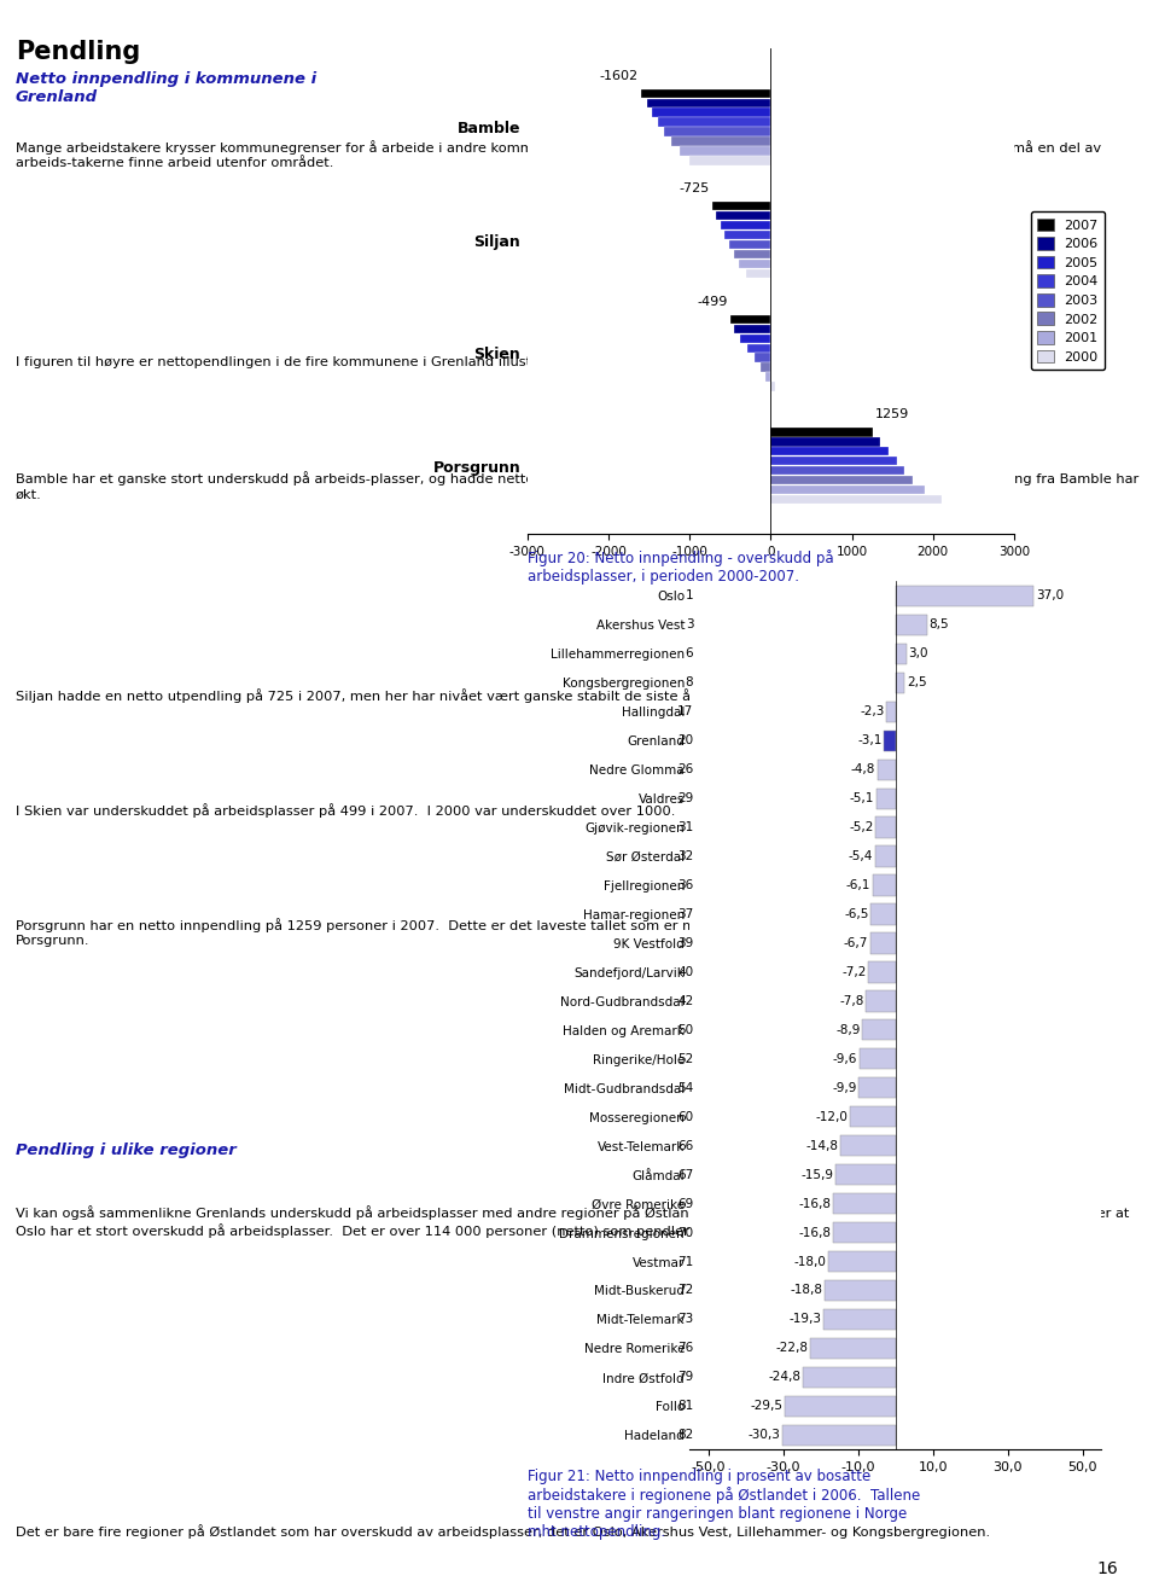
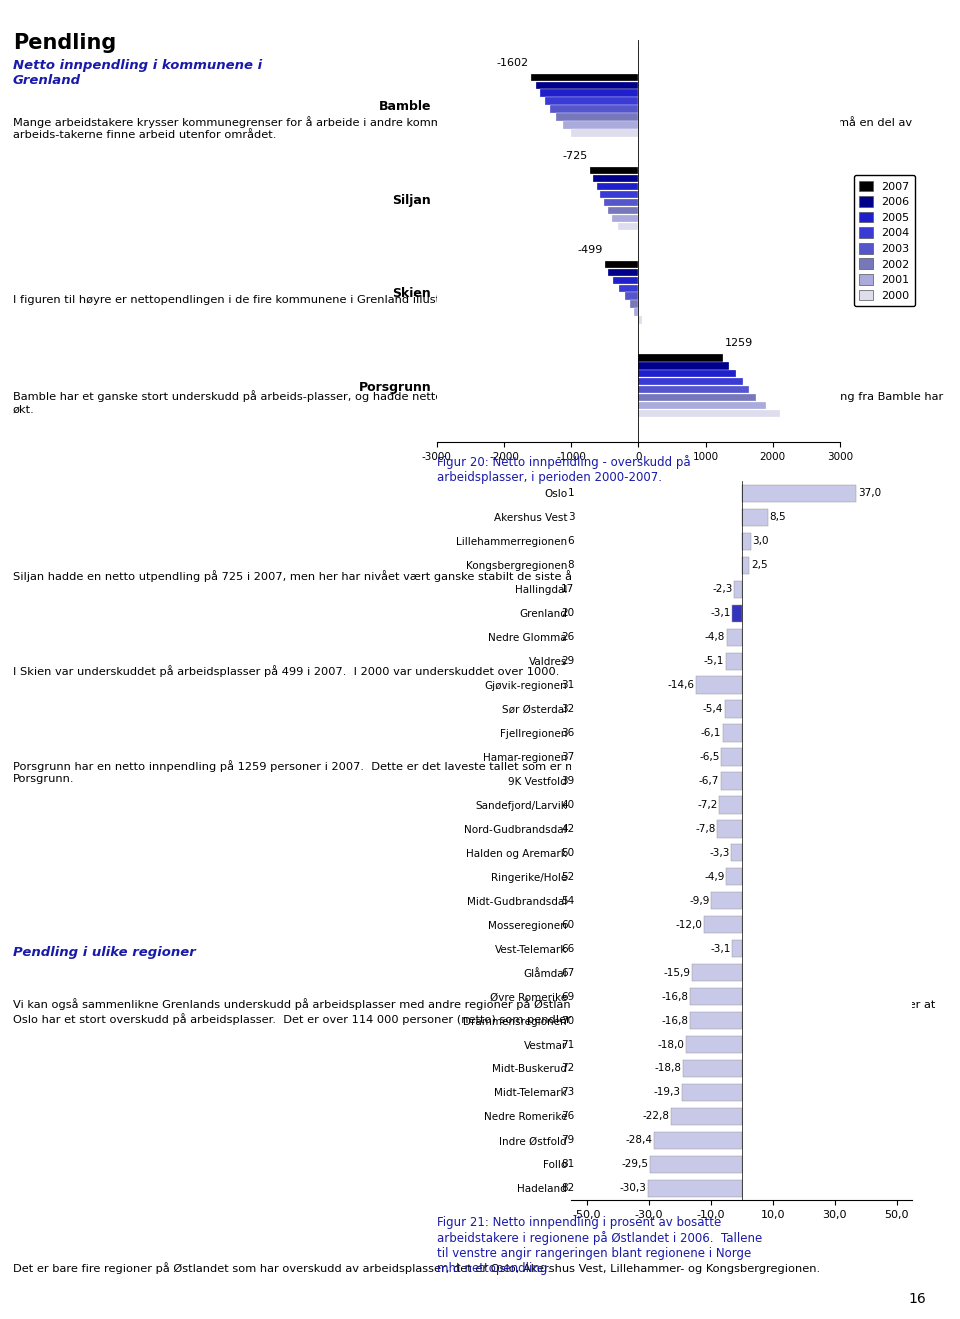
Gjøvik-regionen: -5,2 -> -14,6
Halden og Aremark: -8,9 -> -3,3
Ringerike/Hole: -9,6 -> -4,9
Vest-Telemark: -14,8 -> -3,1
Indre Østfold: -24,8 -> -28,4
